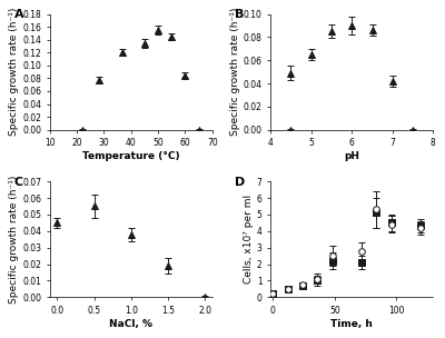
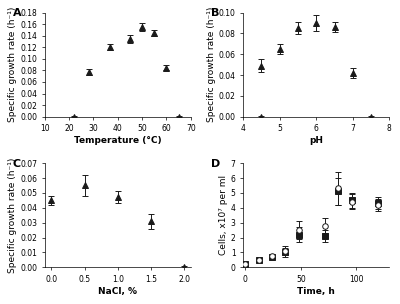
1.0: 0.038 -> 0.047
1.5: 0.019 -> 0.031
